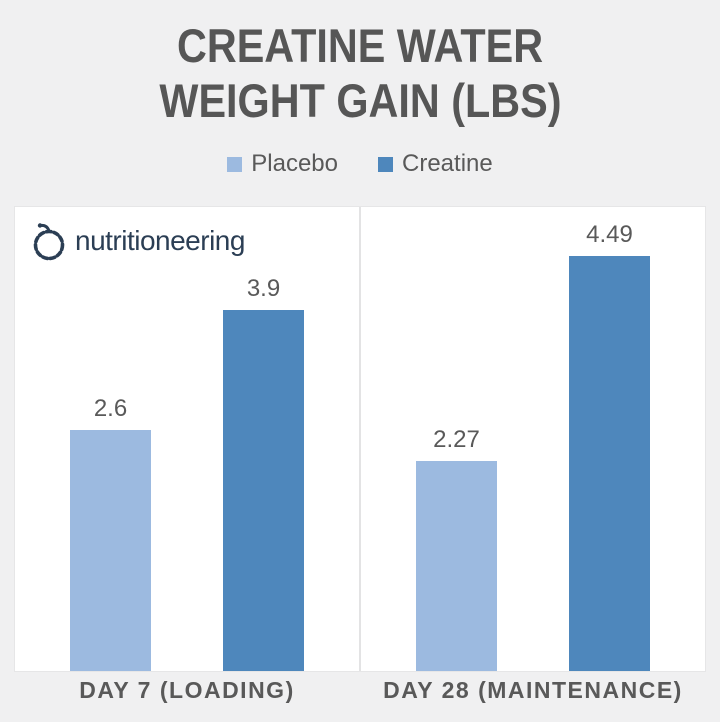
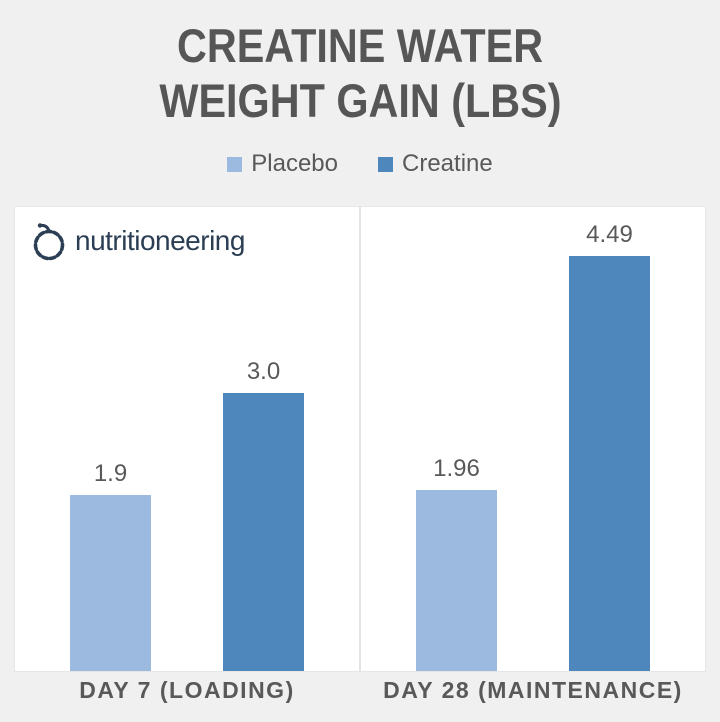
Placebo/DAY 7 (LOADING): 2.6 -> 1.9
Creatine/DAY 7 (LOADING): 3.9 -> 3.0
Placebo/DAY 28 (MAINTENANCE): 2.27 -> 1.96
